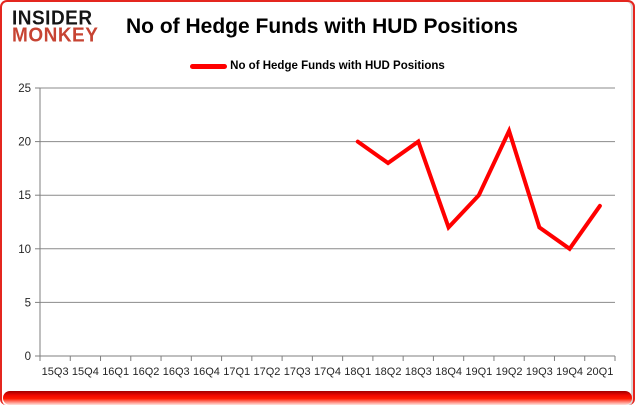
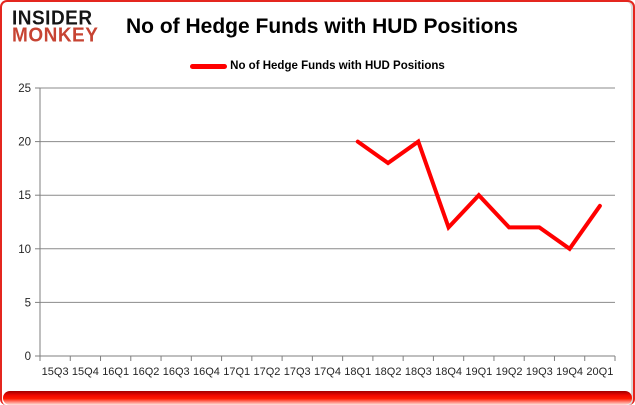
19Q2: 21 -> 12
